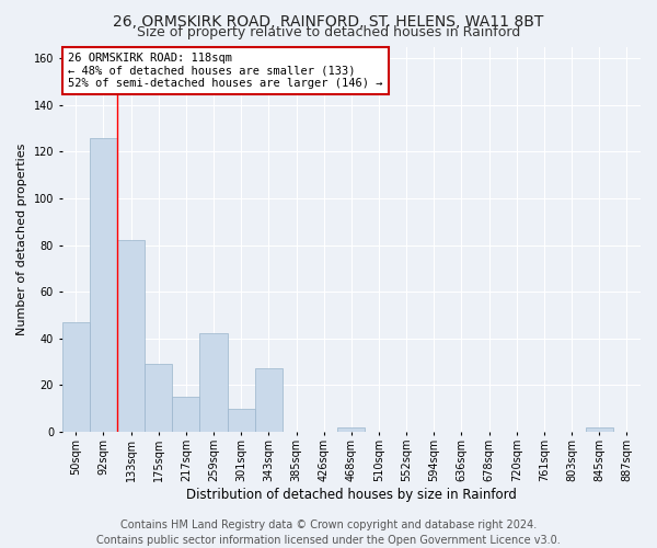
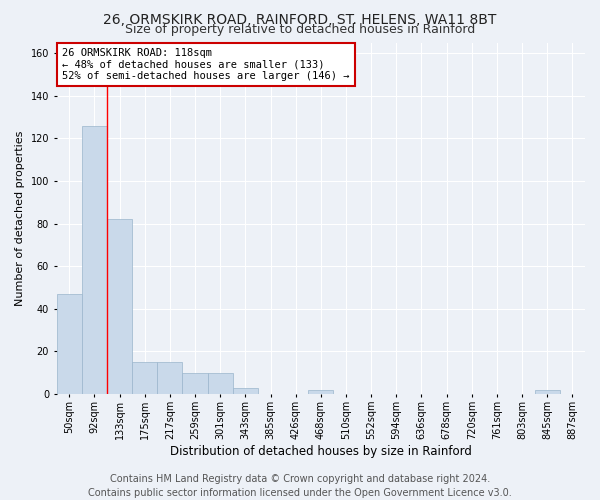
175sqm: 29 -> 15
259sqm: 42 -> 10
343sqm: 27 -> 3
